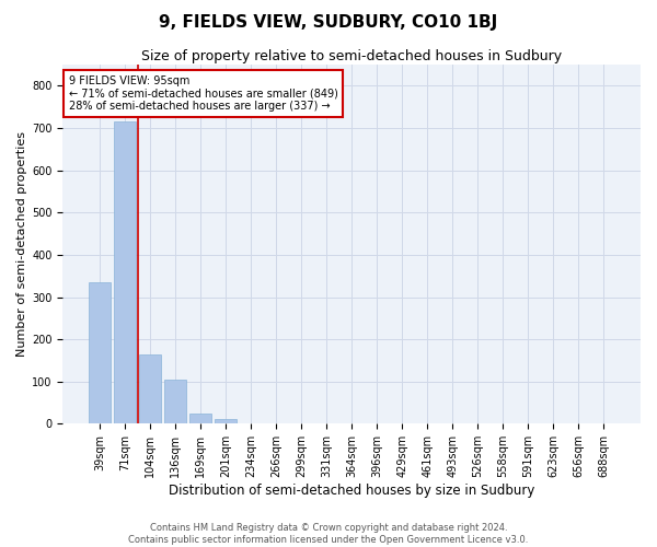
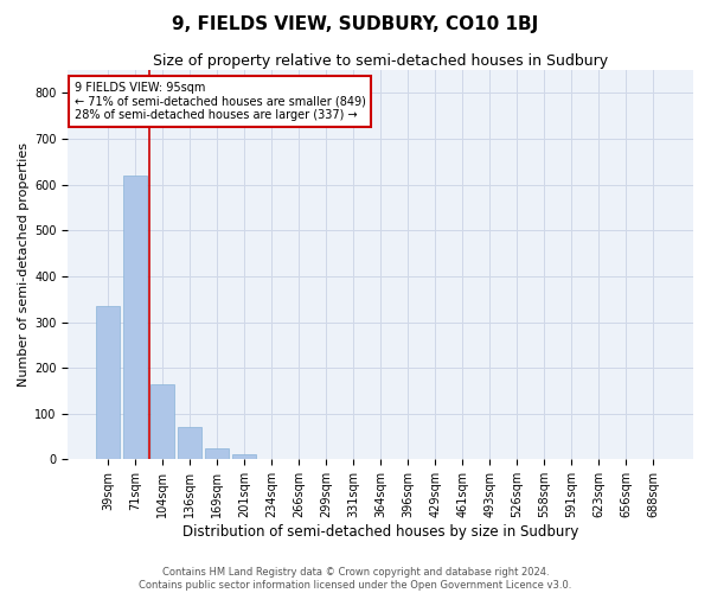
71sqm: 715 -> 620
136sqm: 105 -> 70
